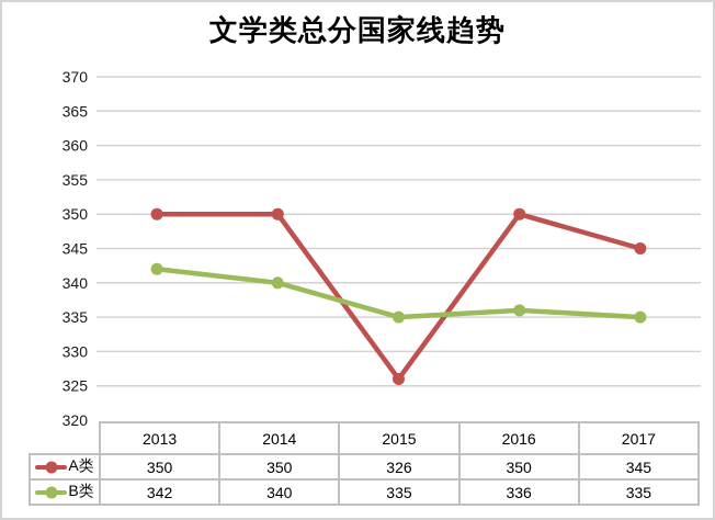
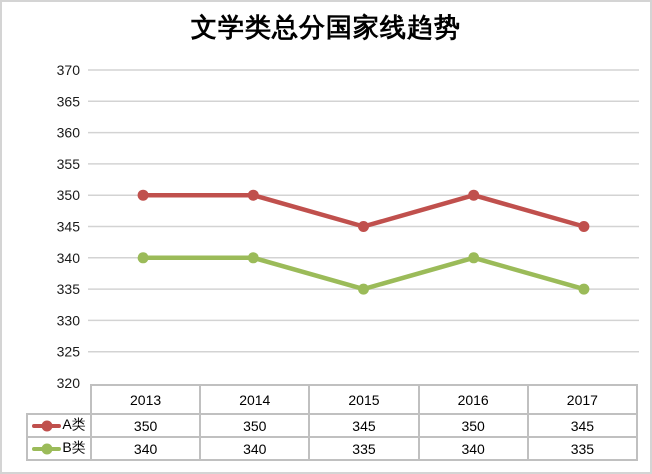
B类/2013: 342 -> 340
A类/2015: 326 -> 345
B类/2016: 336 -> 340
